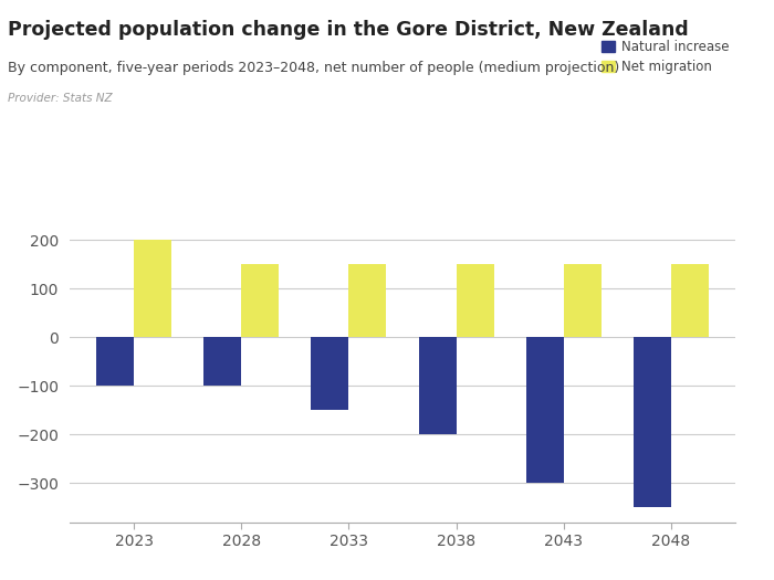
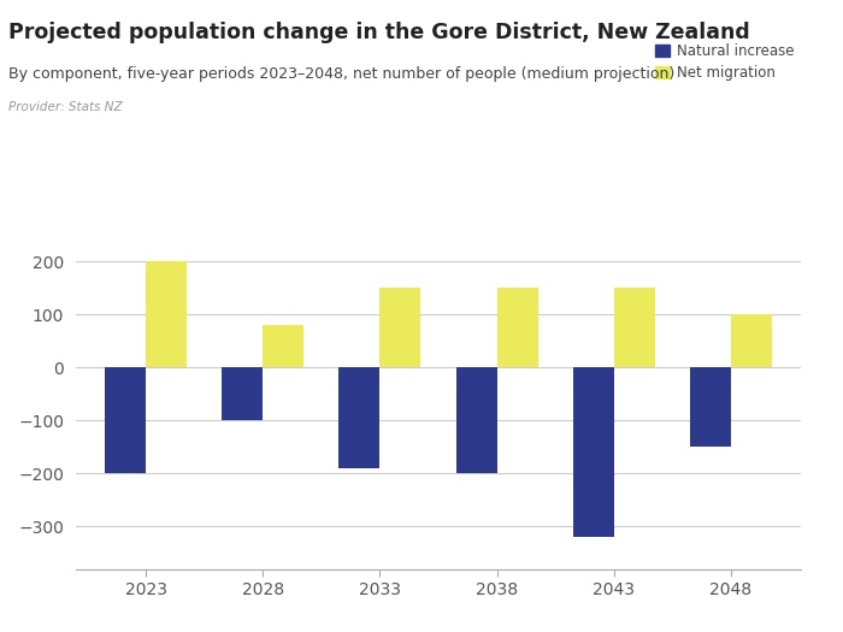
Natural increase/2023: -100 -> -200
Net migration/2028: 150 -> 80
Natural increase/2033: -150 -> -190
Natural increase/2043: -300 -> -320
Natural increase/2048: -350 -> -150
Net migration/2048: 150 -> 100
